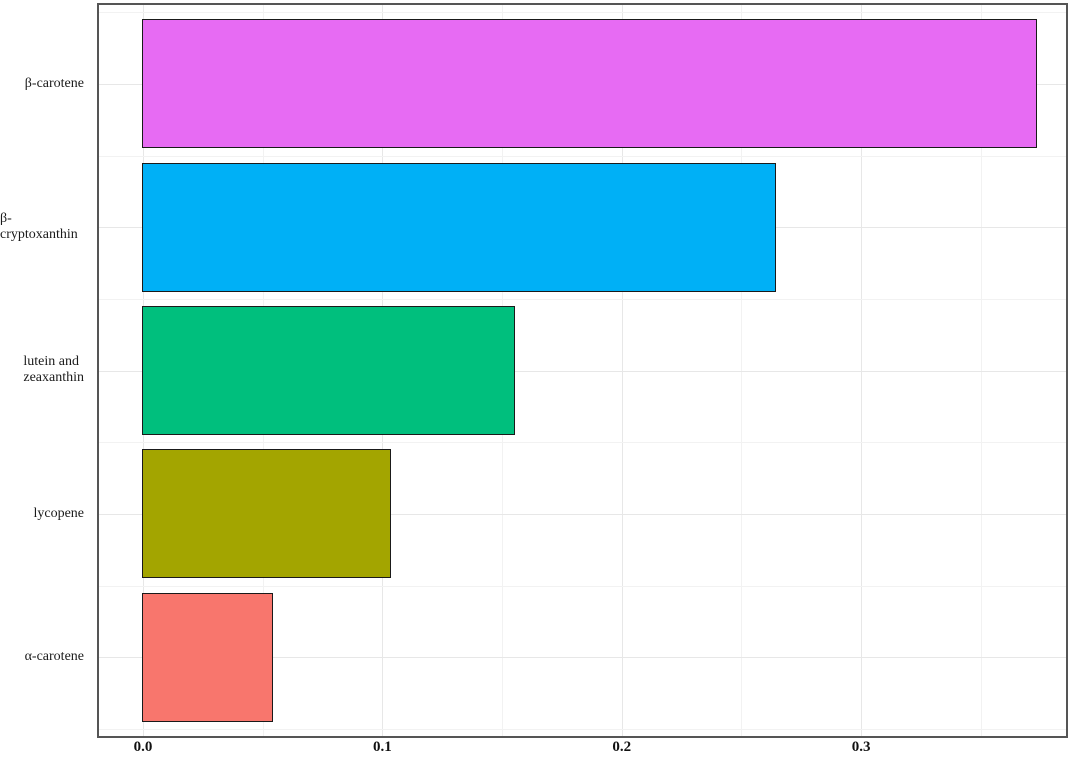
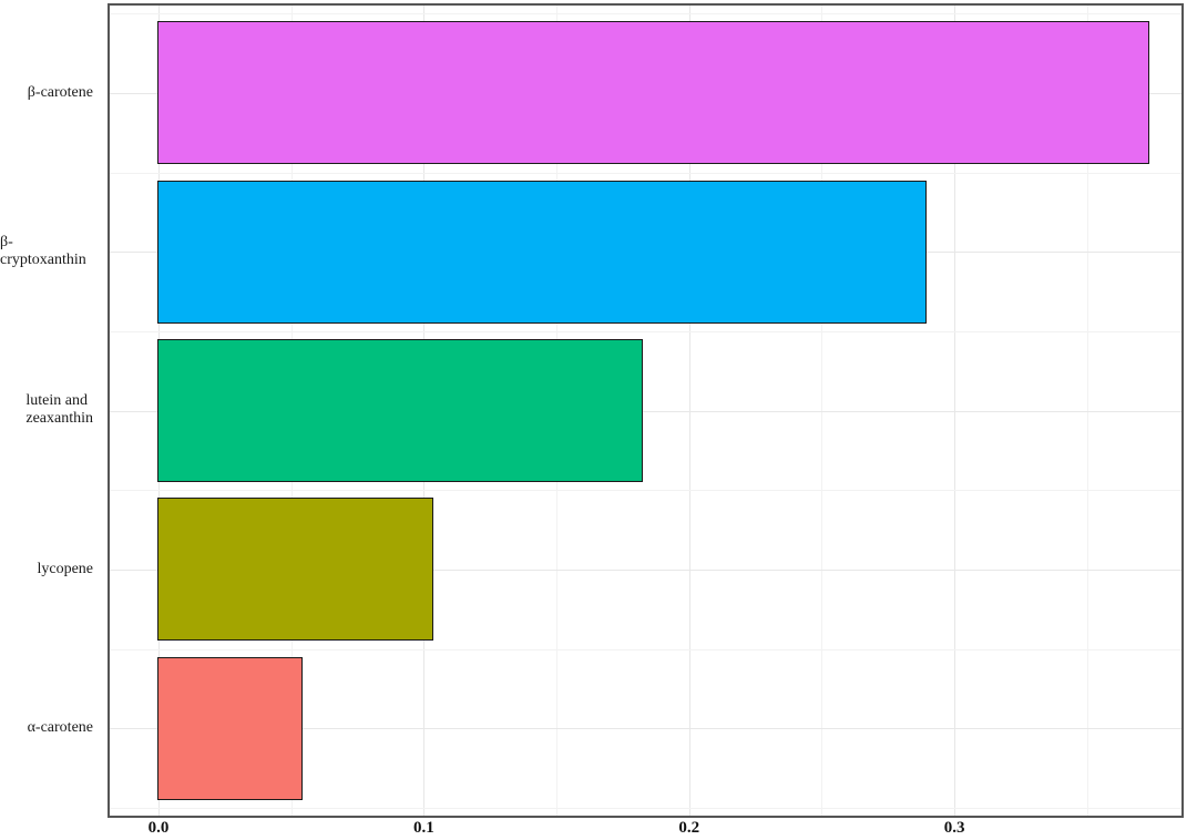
β-cryptoxanthin: 0.264 -> 0.289
lutein and zeaxanthin: 0.155 -> 0.182
